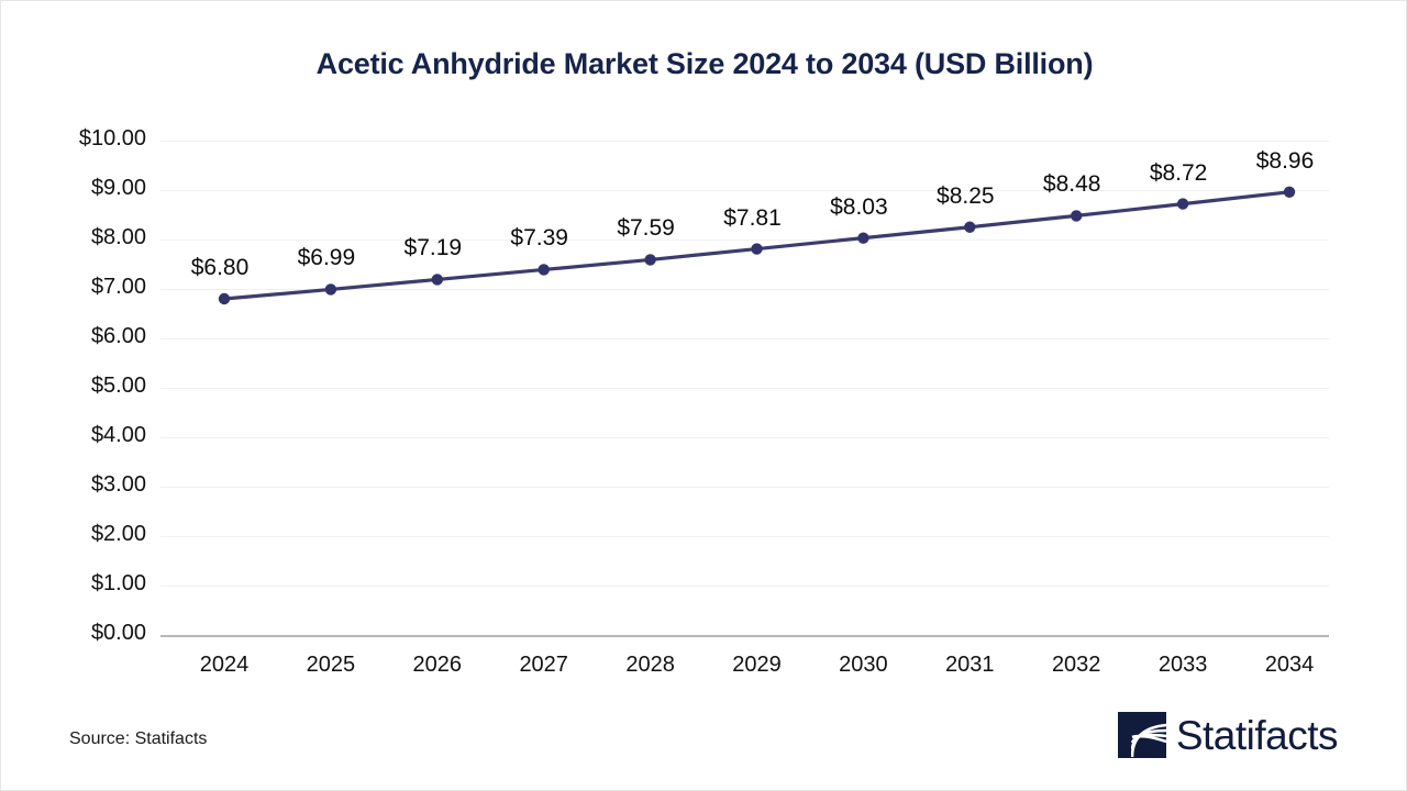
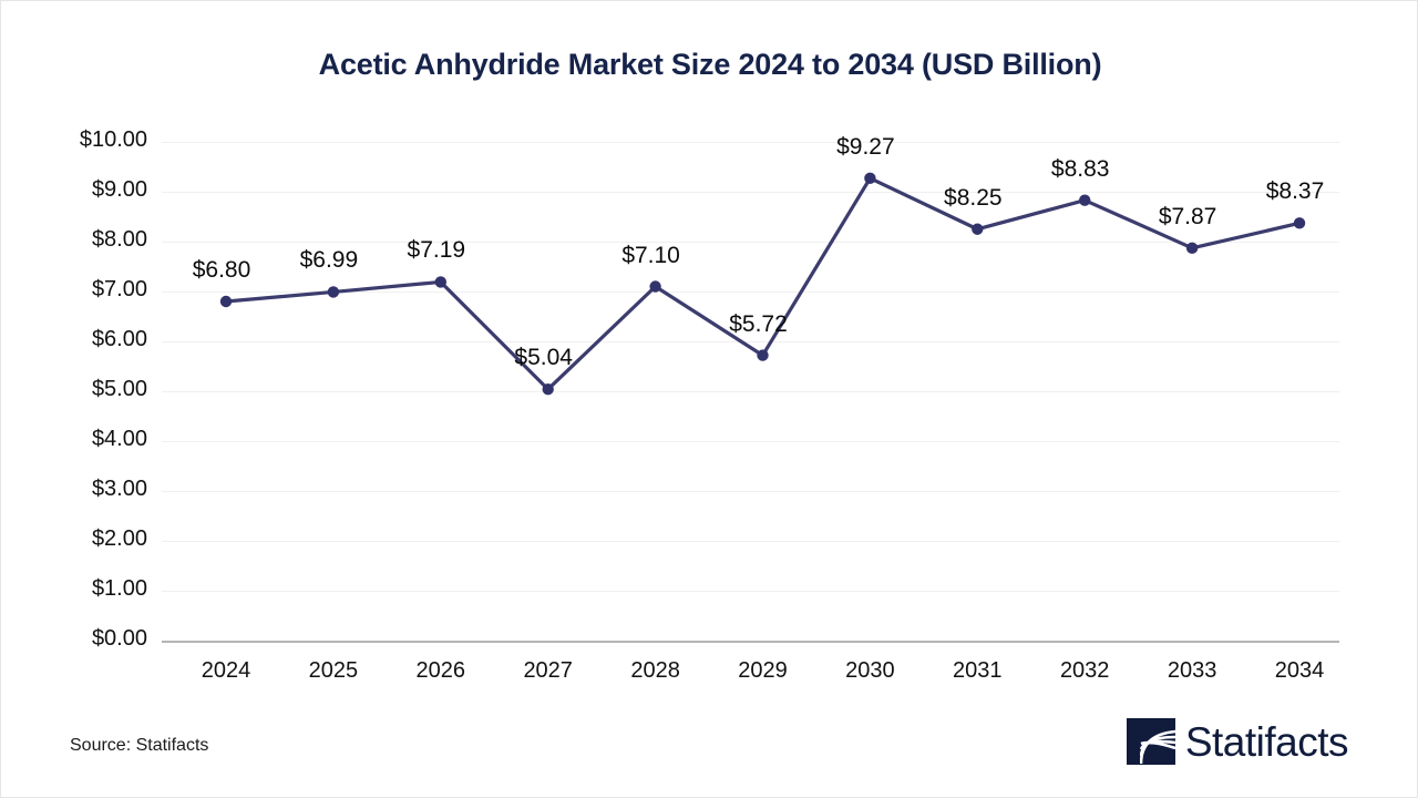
2027: $7.39 -> $5.04
2028: $7.59 -> $7.10
2029: $7.81 -> $5.72
2030: $8.03 -> $9.27
2032: $8.48 -> $8.83
2033: $8.72 -> $7.87
2034: $8.96 -> $8.37
